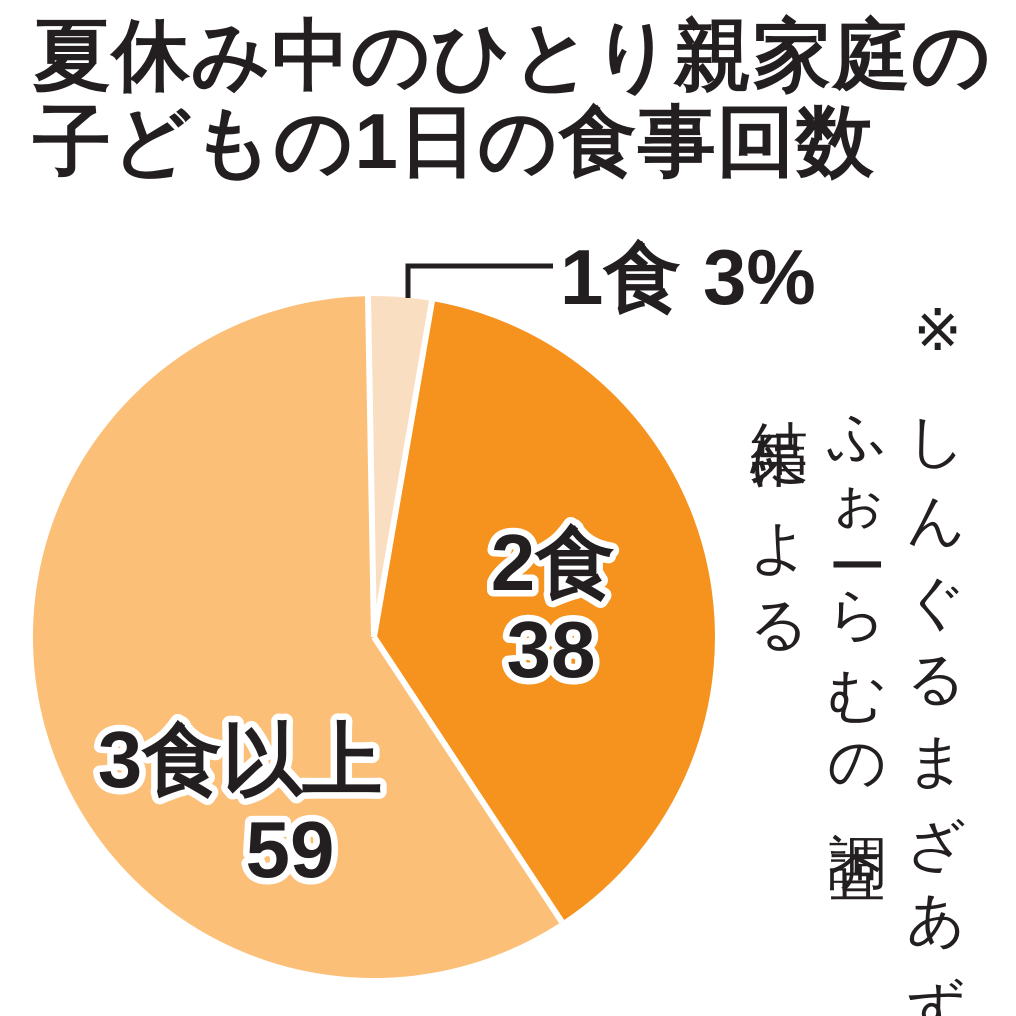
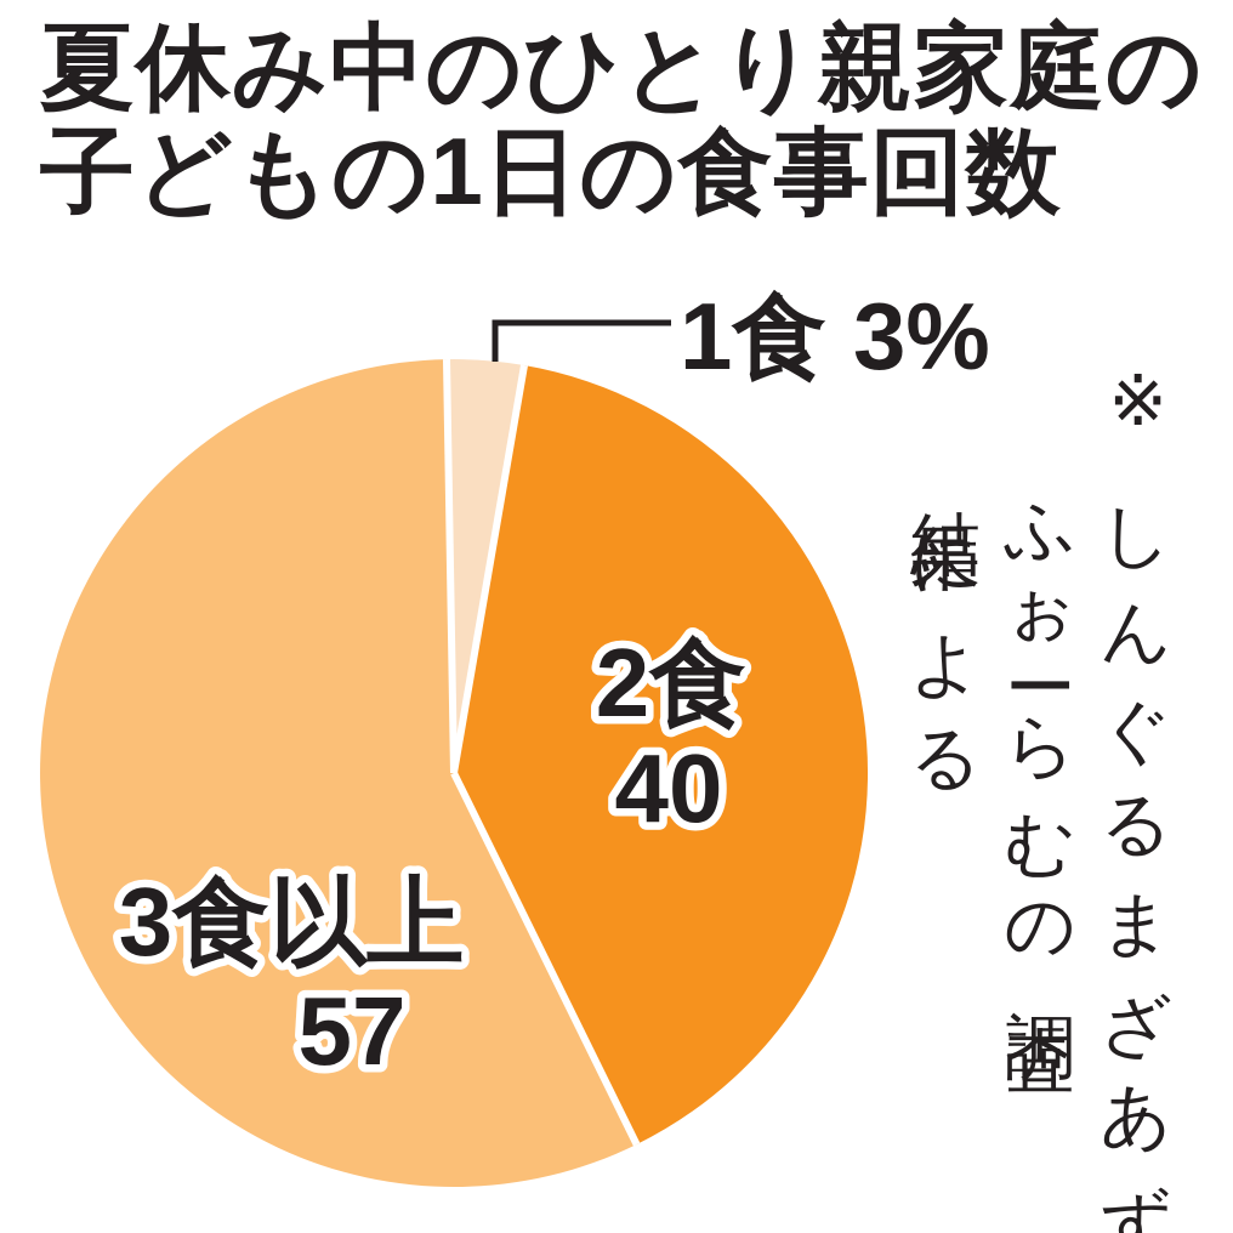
2食: 38 -> 40
3食以上: 59 -> 57
